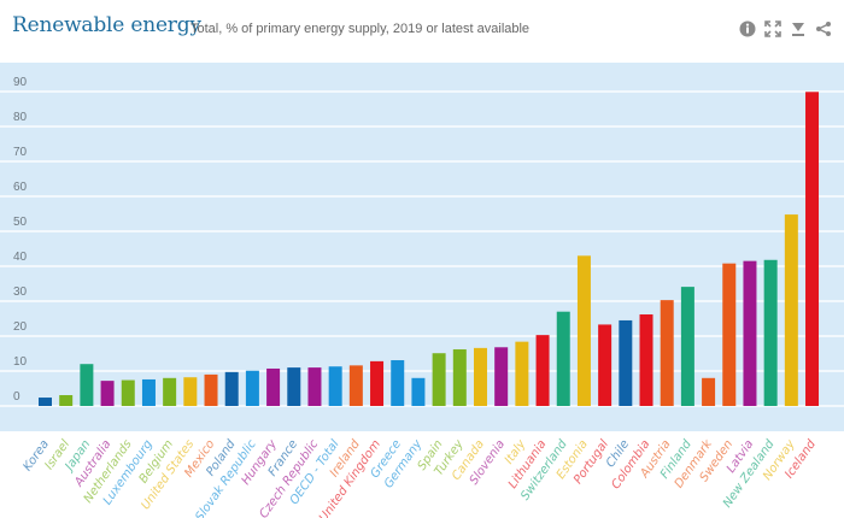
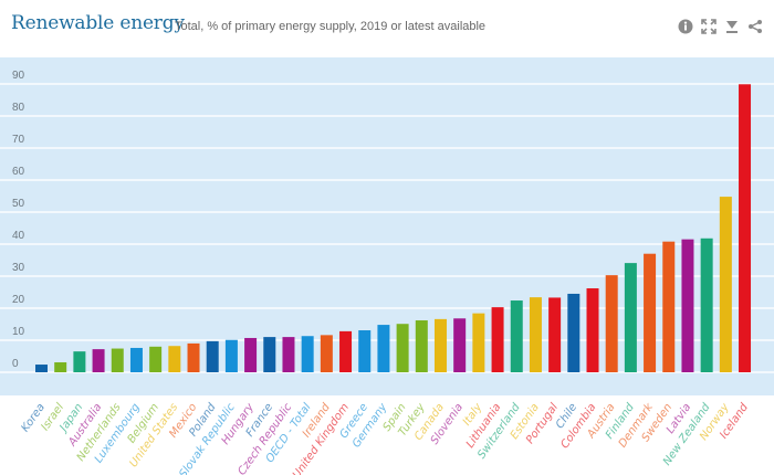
Japan: 12 -> 6
Germany: 8 -> 15
Switzerland: 27 -> 22
Estonia: 43 -> 23
Denmark: 8 -> 37
